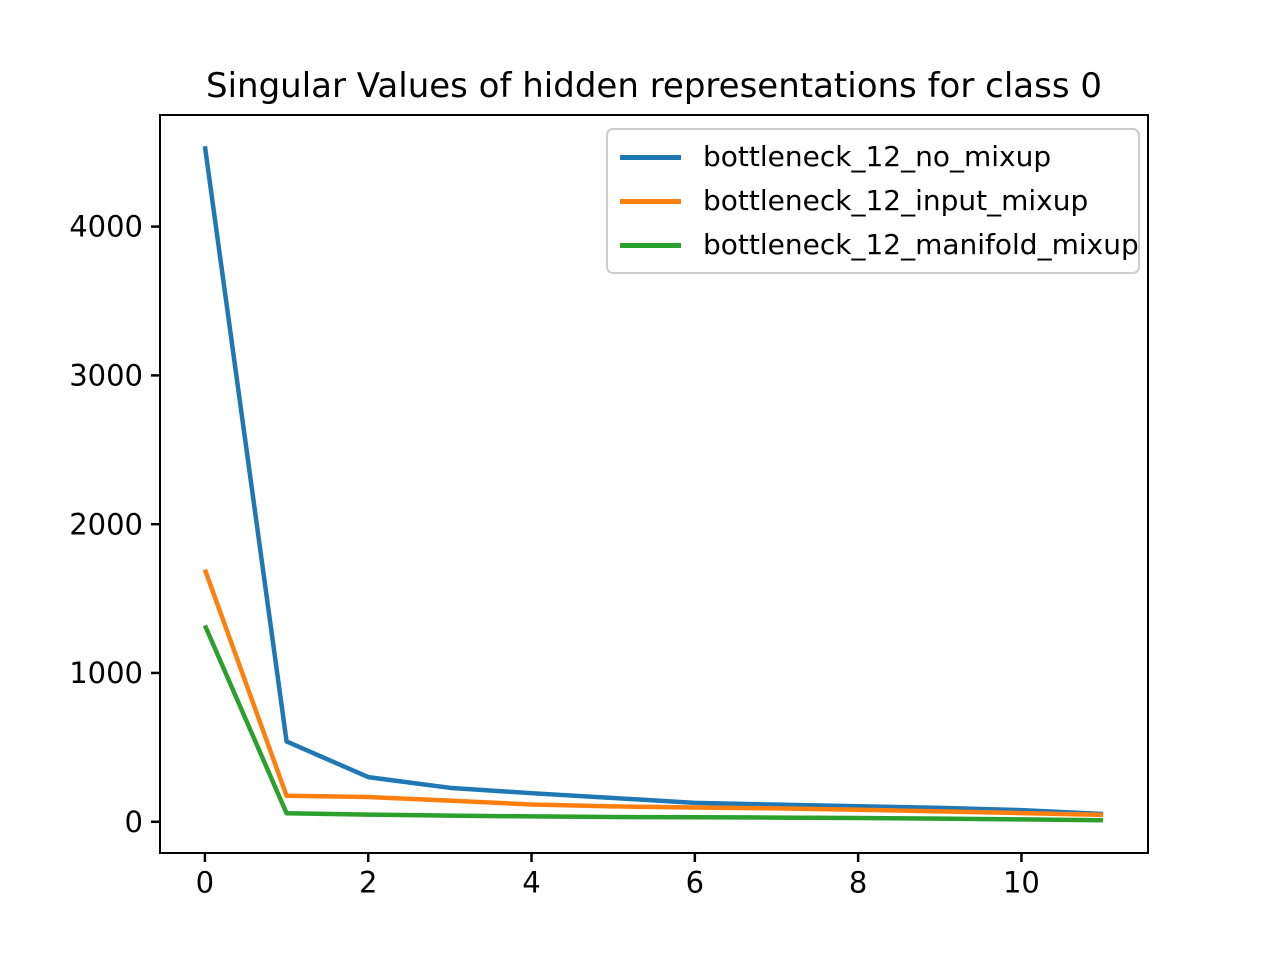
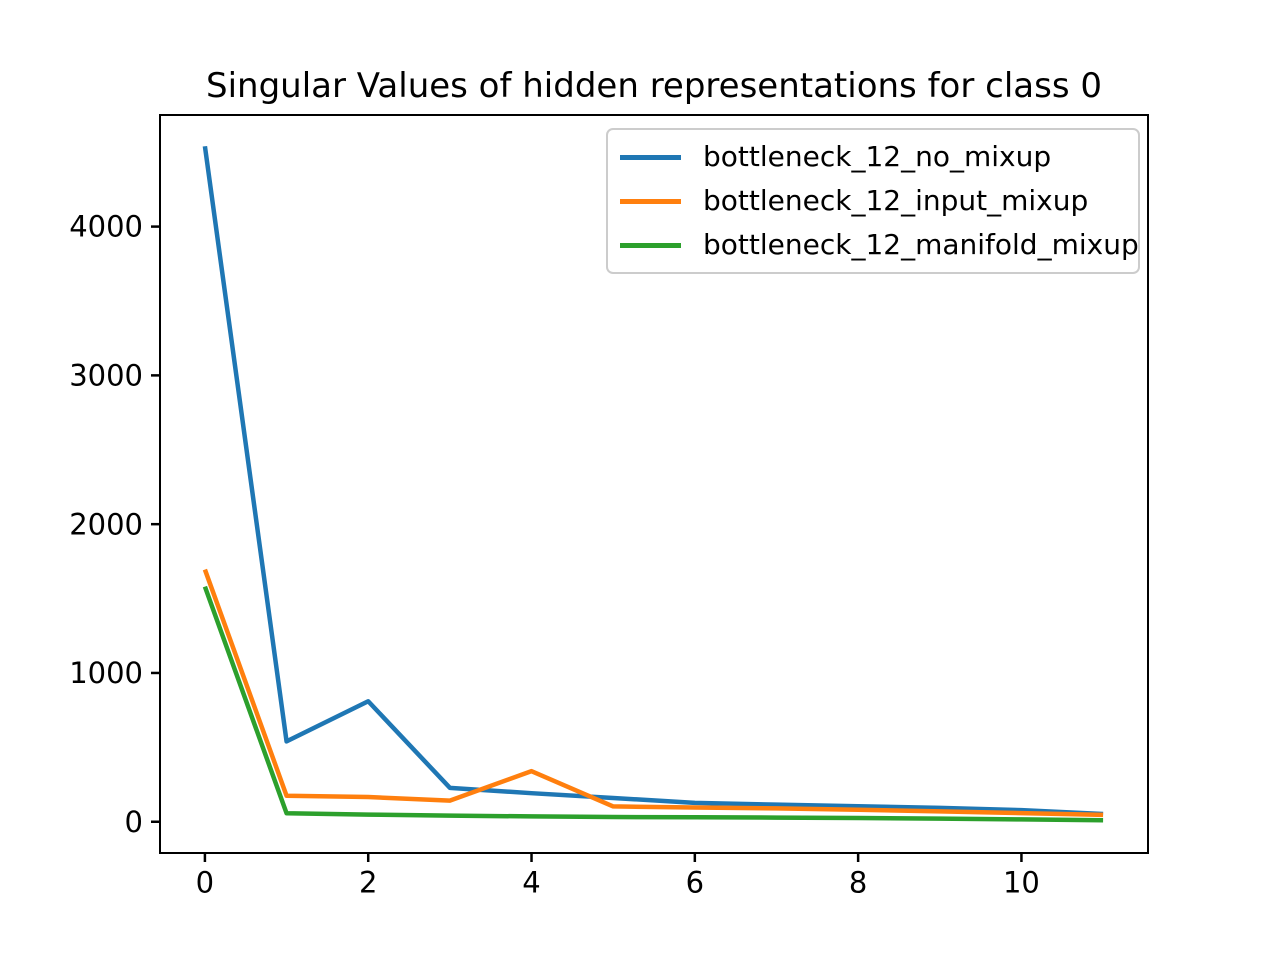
bottleneck_12_manifold_mixup/0: 1320 -> 1580
bottleneck_12_no_mixup/2: 300 -> 810
bottleneck_12_input_mixup/4: 120 -> 340
